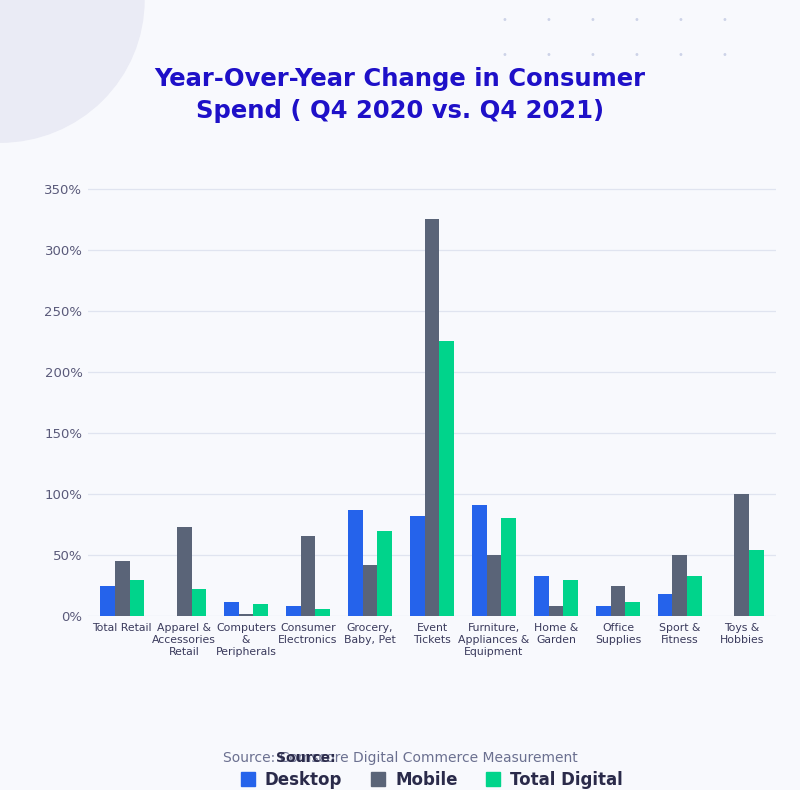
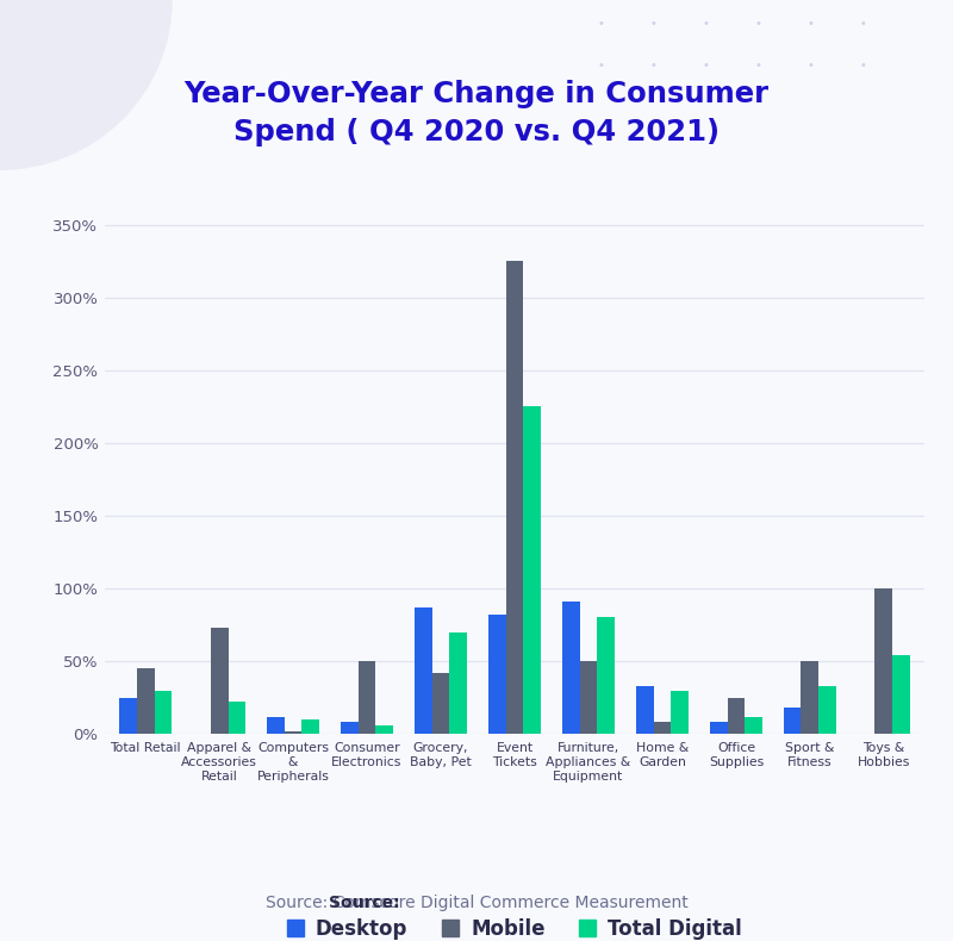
Mobile/Consumer Electronics: 66% -> 50%
